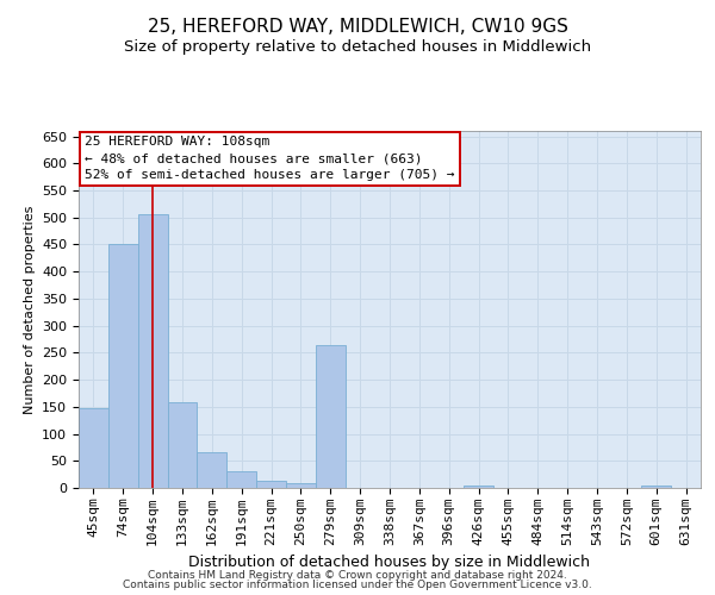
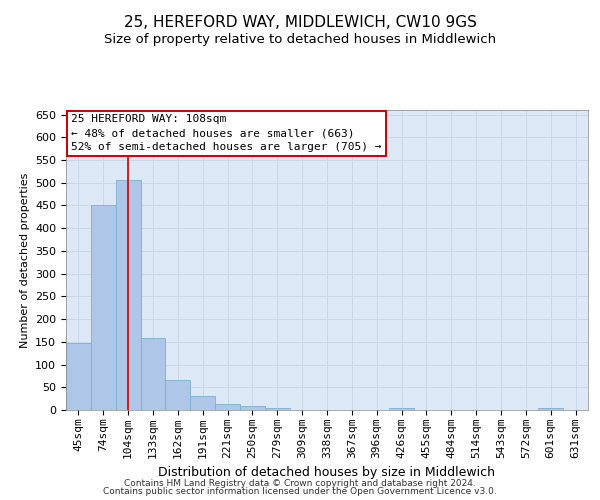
279sqm: 265 -> 5
